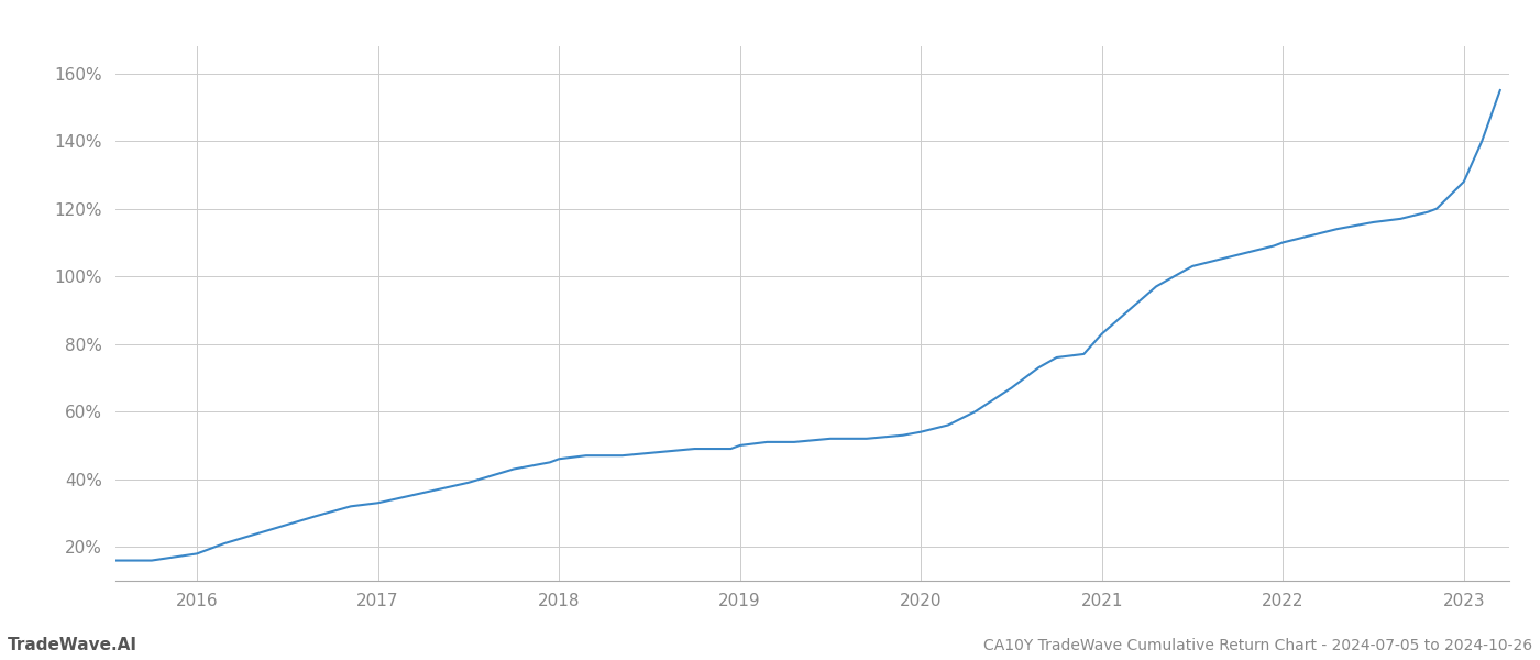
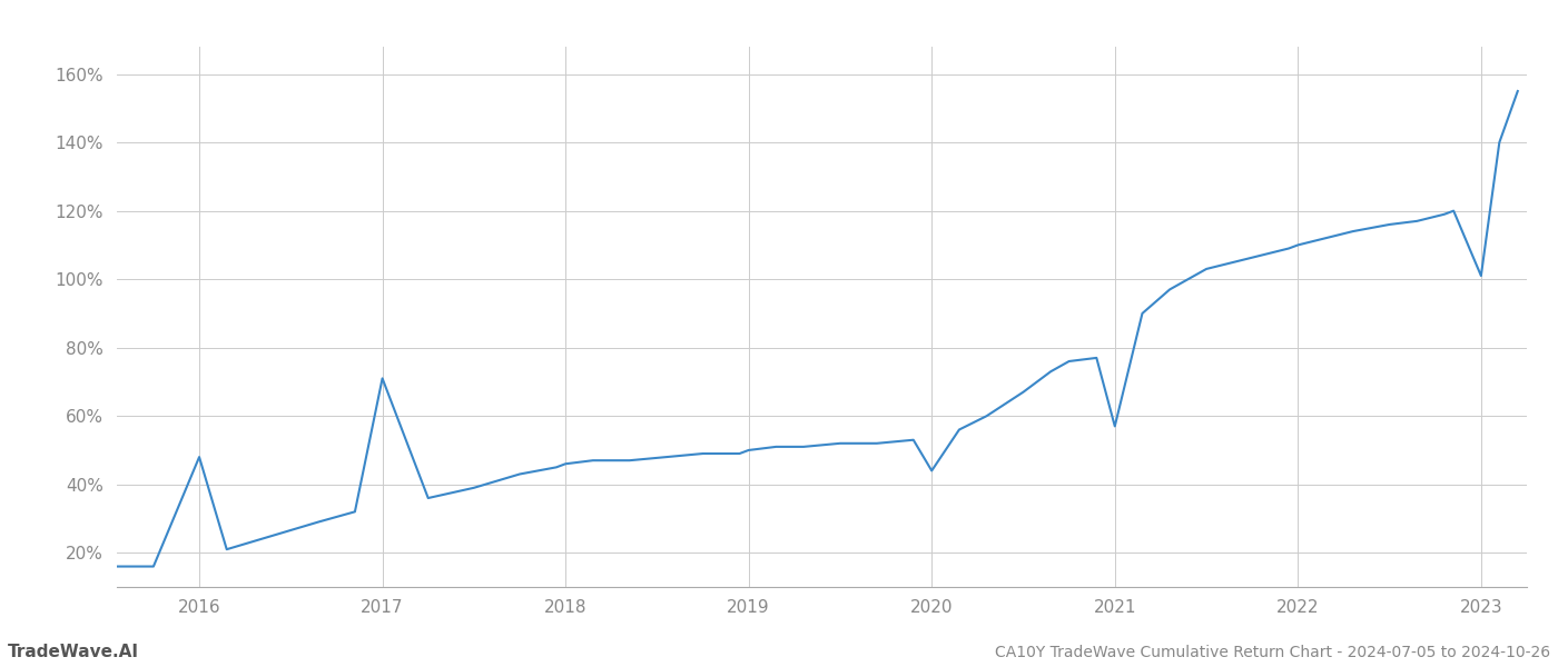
2016: 18% -> 48%
2017: 33% -> 71%
2020: 54% -> 44%
2021: 83% -> 57%
2023: 128% -> 101%
